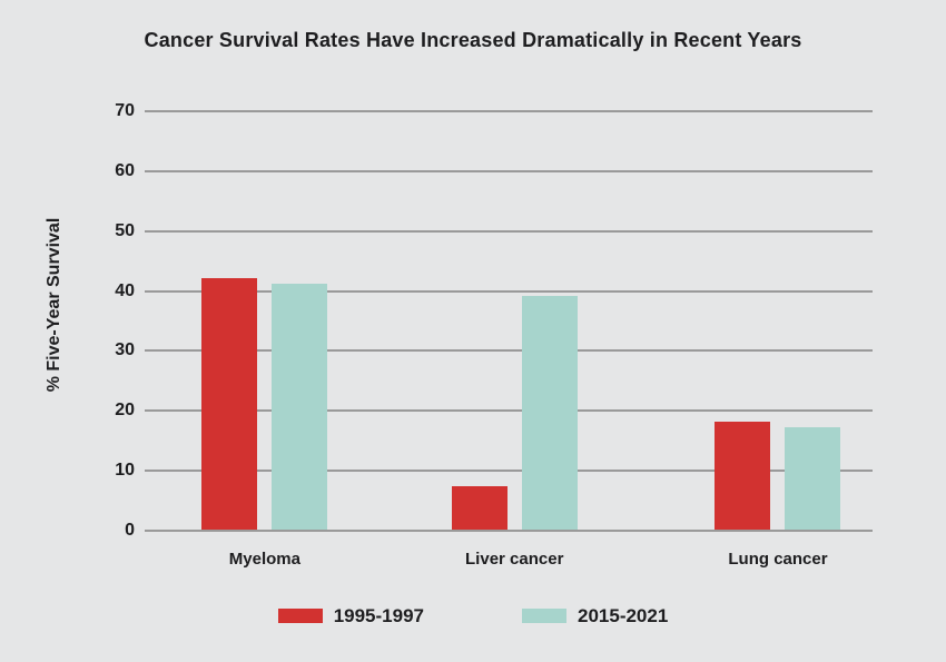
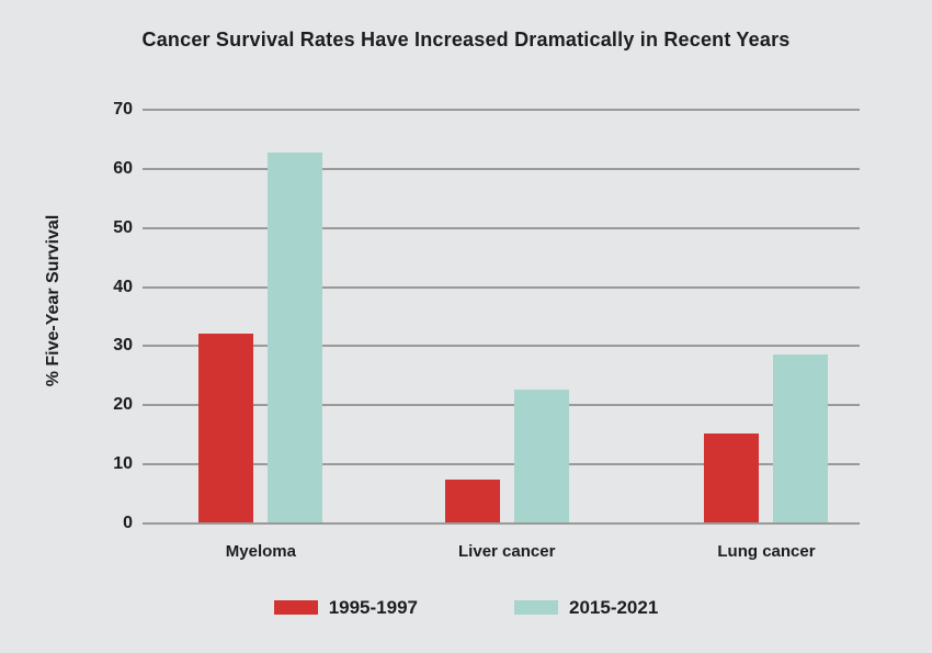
1995-1997/Myeloma: 42 -> 32
2015-2021/Myeloma: 41 -> 62
2015-2021/Liver cancer: 39 -> 22
1995-1997/Lung cancer: 18 -> 15
2015-2021/Lung cancer: 17 -> 28
